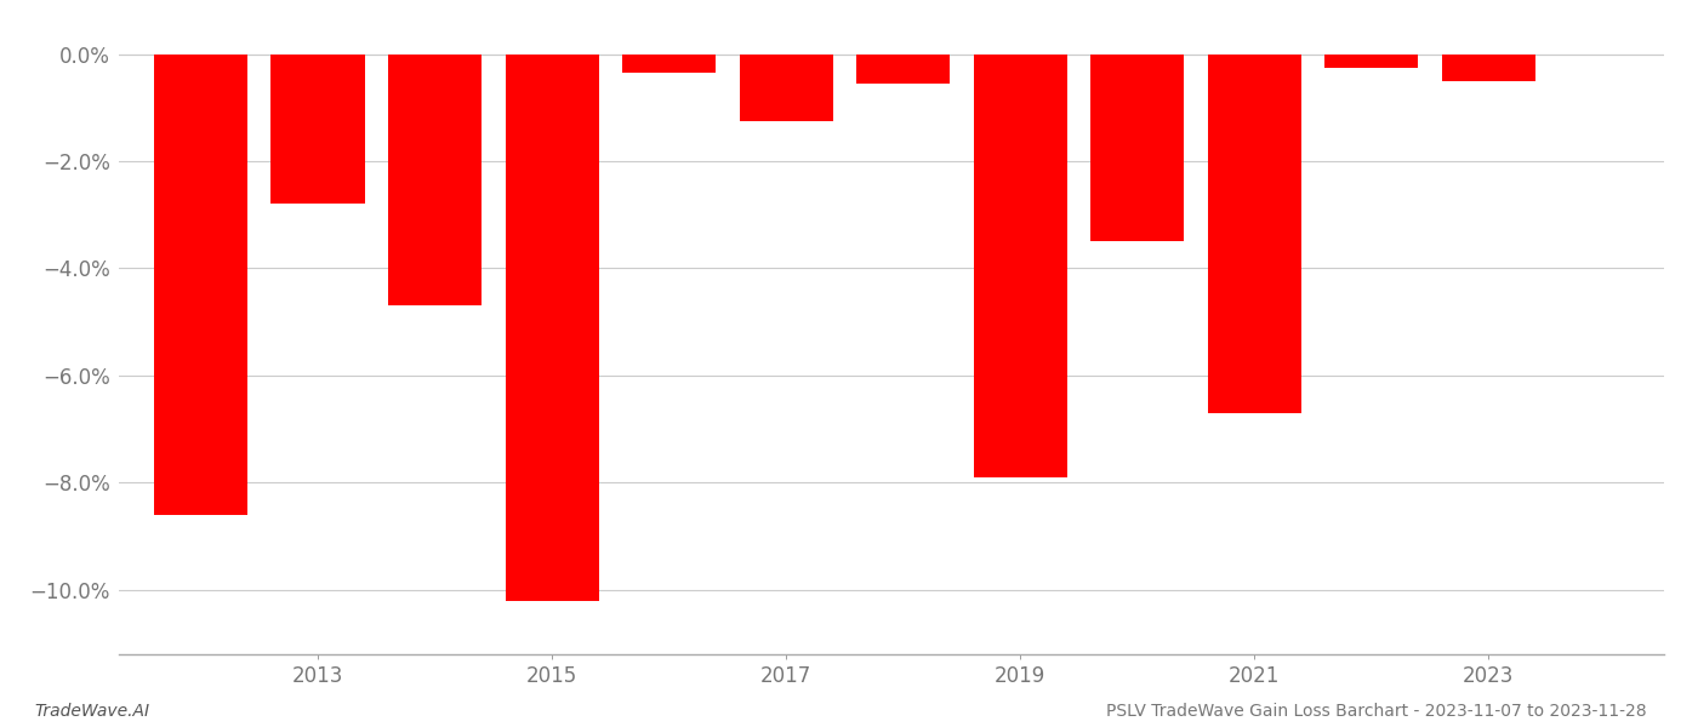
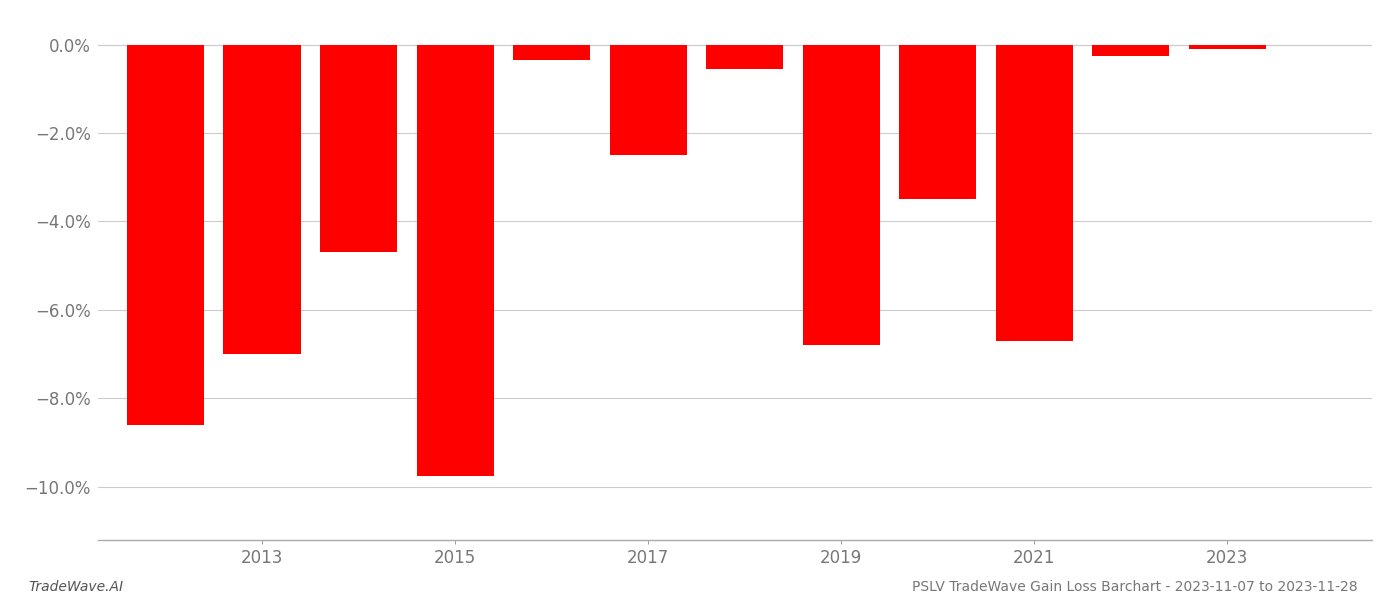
2013: -2.80% -> -7.00%
2015: -10.20% -> -9.75%
2017: -1.25% -> -2.50%
2019: -7.90% -> -6.80%
2023: -0.50% -> -0.10%
